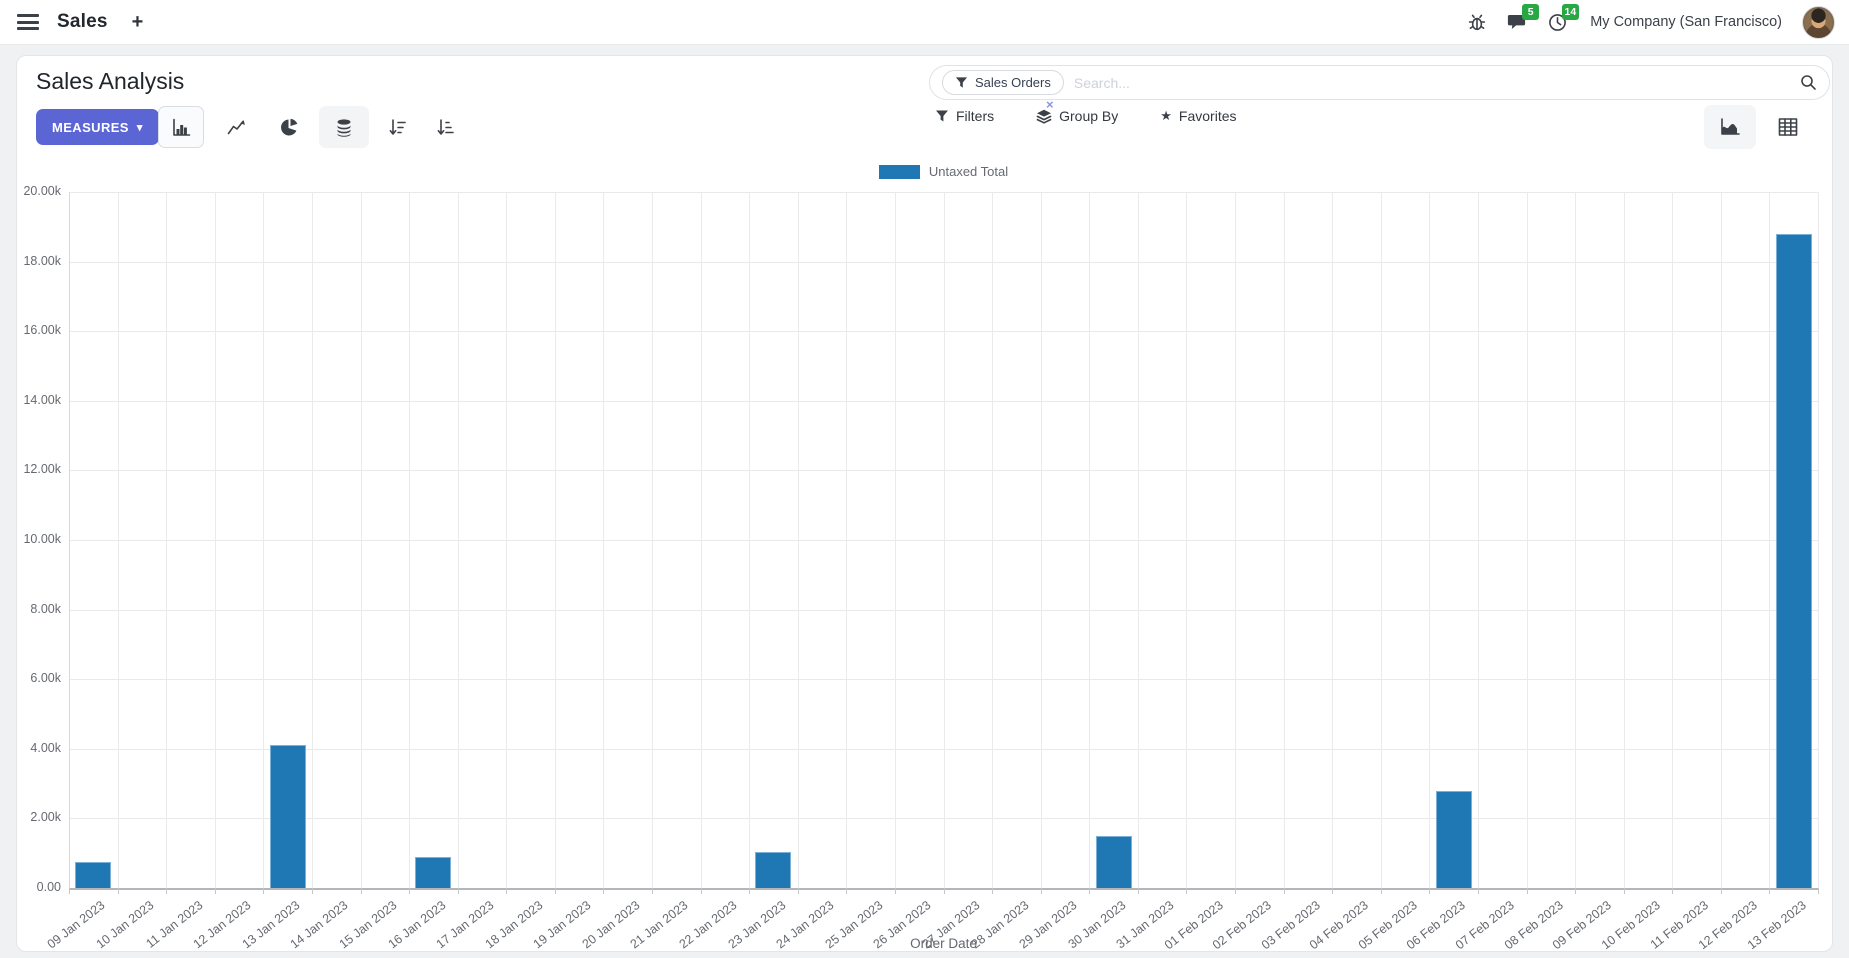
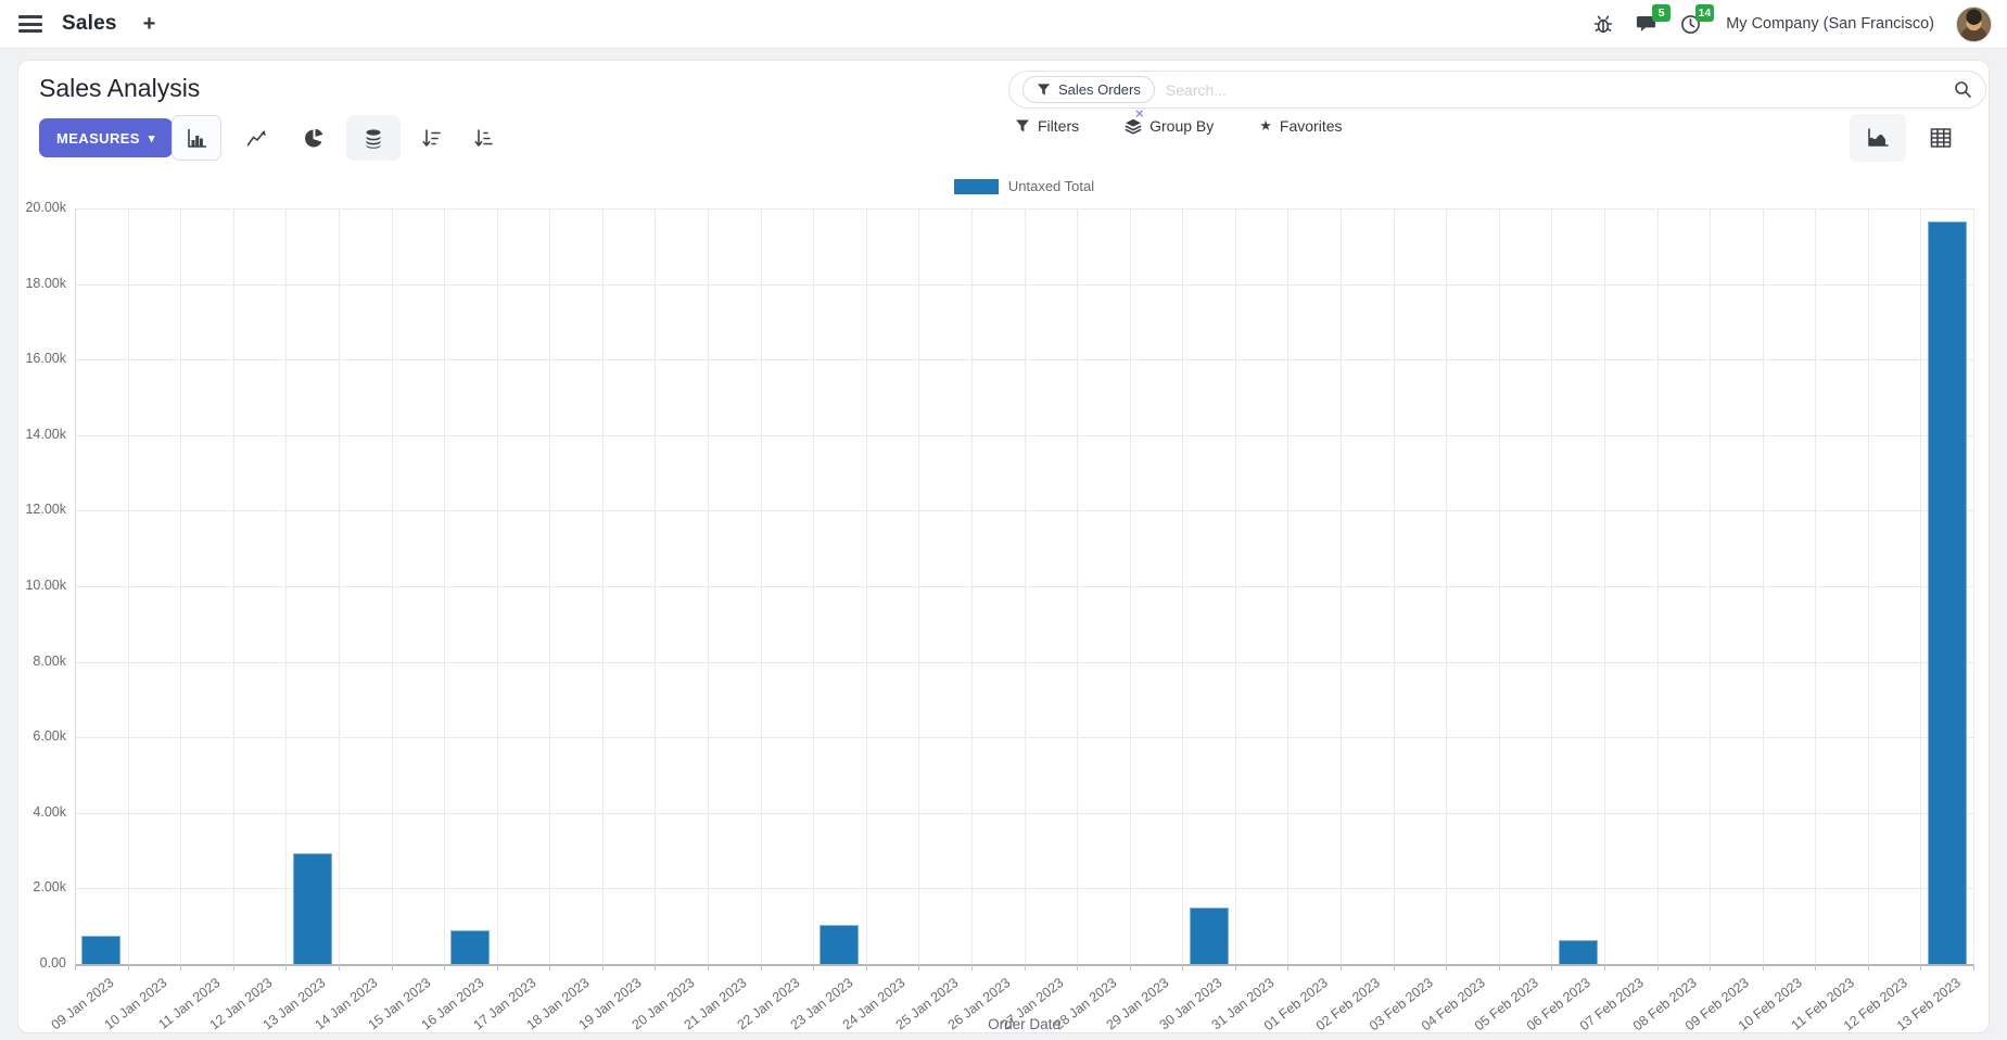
13 Jan 2023: 4.1k -> 2.9k
06 Feb 2023: 2.8k -> 0.6k
13 Feb 2023: 18.8k -> 19.6k
